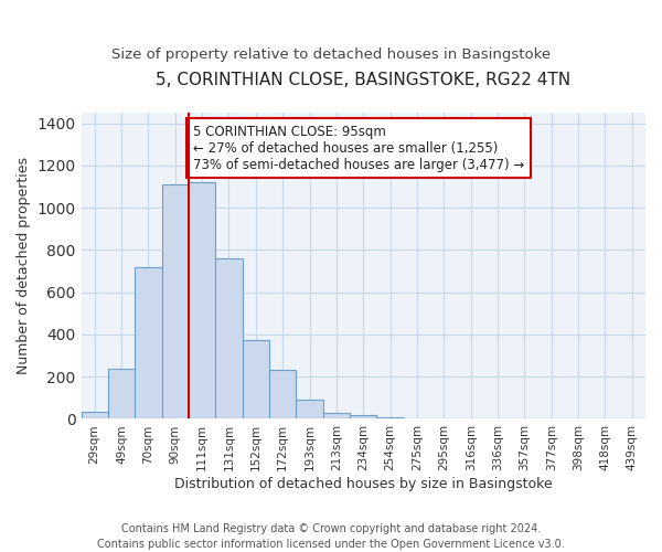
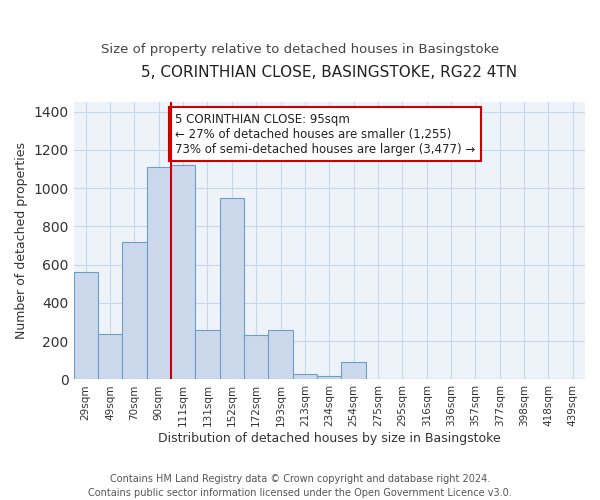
29sqm: 40 -> 560
131sqm: 760 -> 260
152sqm: 380 -> 950
193sqm: 90 -> 260
254sqm: 10 -> 90
